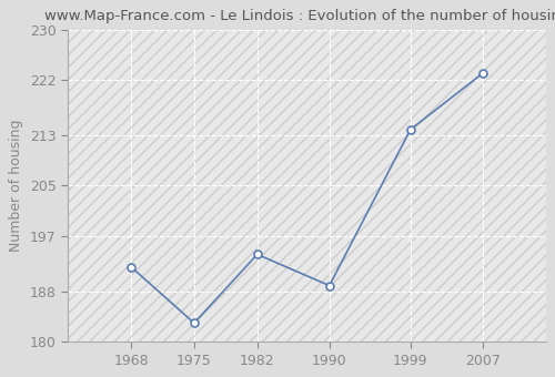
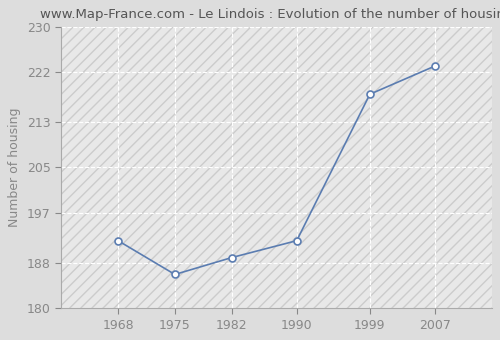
1975: 183 -> 186
1982: 194 -> 189
1990: 189 -> 192
1999: 214 -> 218
